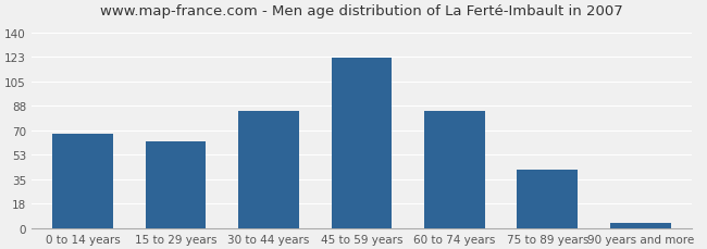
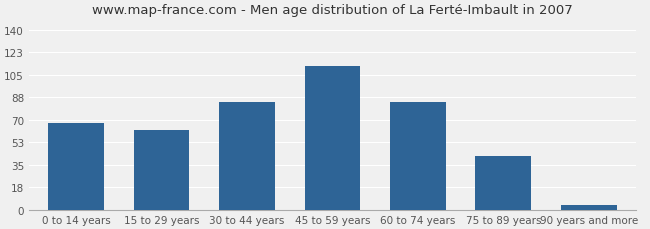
45 to 59 years: 122 -> 112
